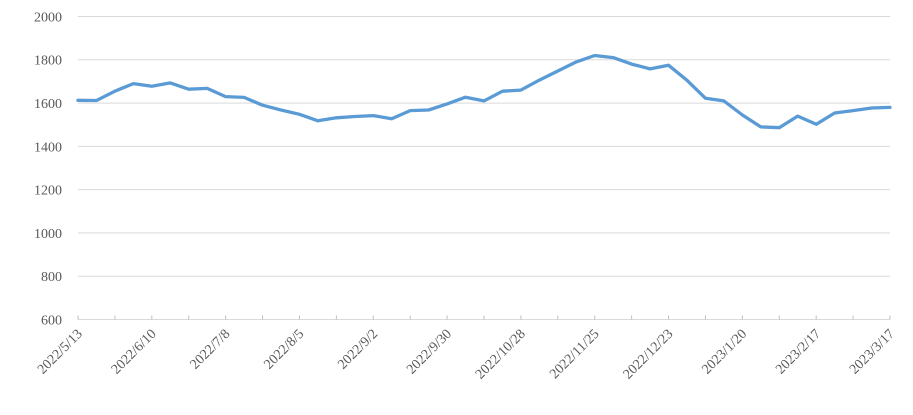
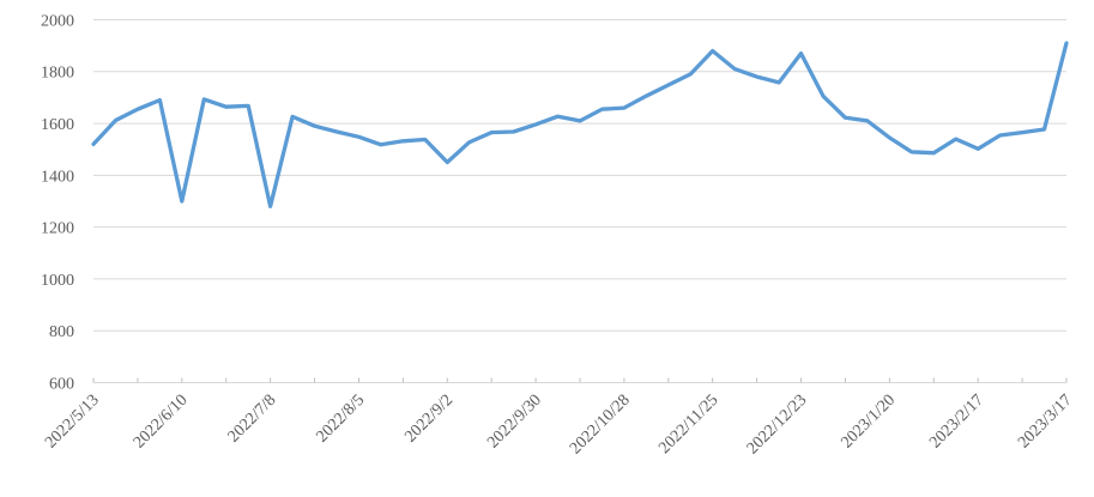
2022/5/13: 1610 -> 1520
2022/6/10: 1680 -> 1300
2022/7/8: 1630 -> 1280
2022/9/2: 1540 -> 1450
2022/11/25: 1820 -> 1880
2022/12/23: 1780 -> 1870
2023/3/17: 1580 -> 1910
